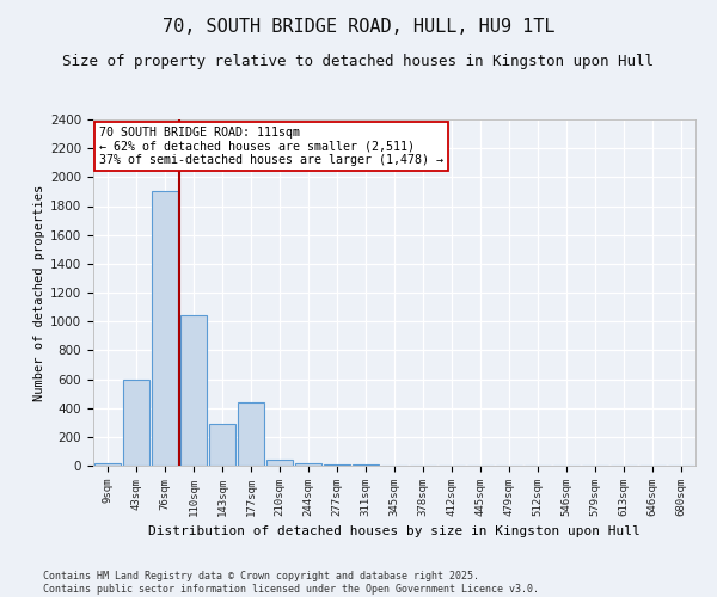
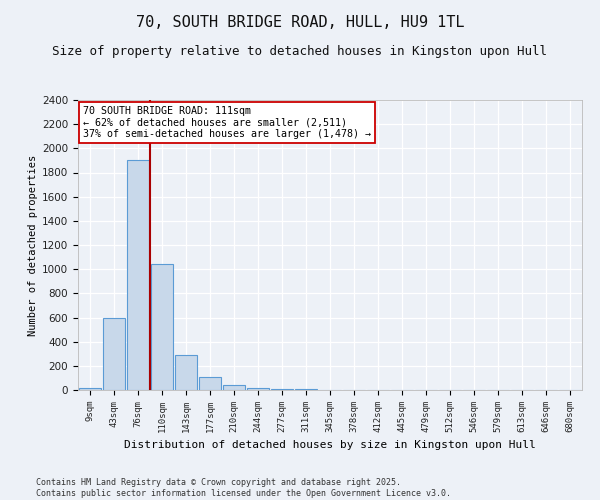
177sqm: 440 -> 110
